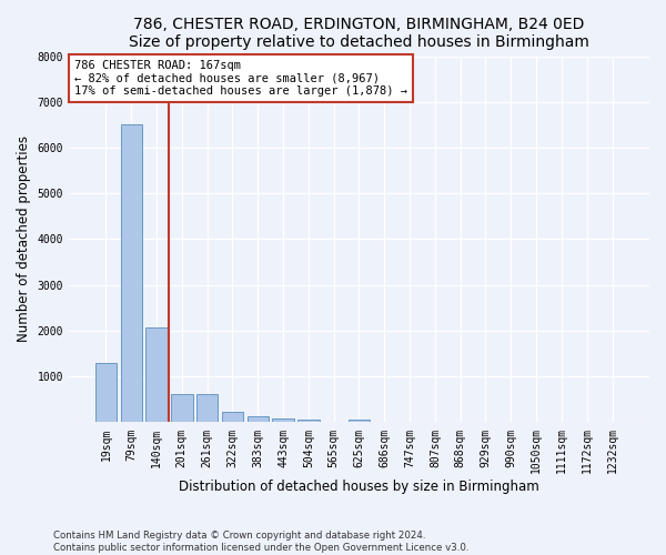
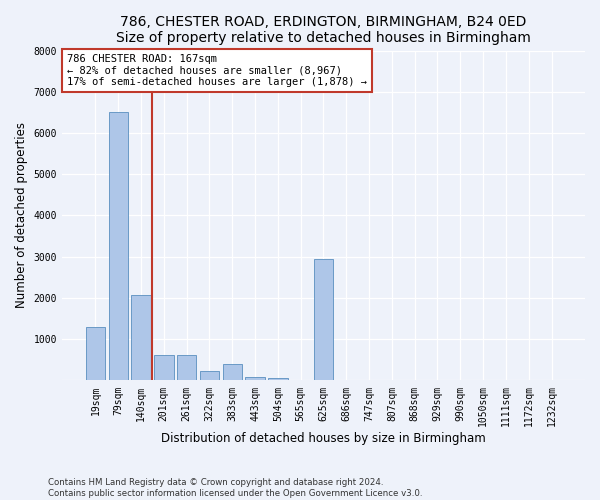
383sqm: 140 -> 400
625sqm: 60 -> 2950
